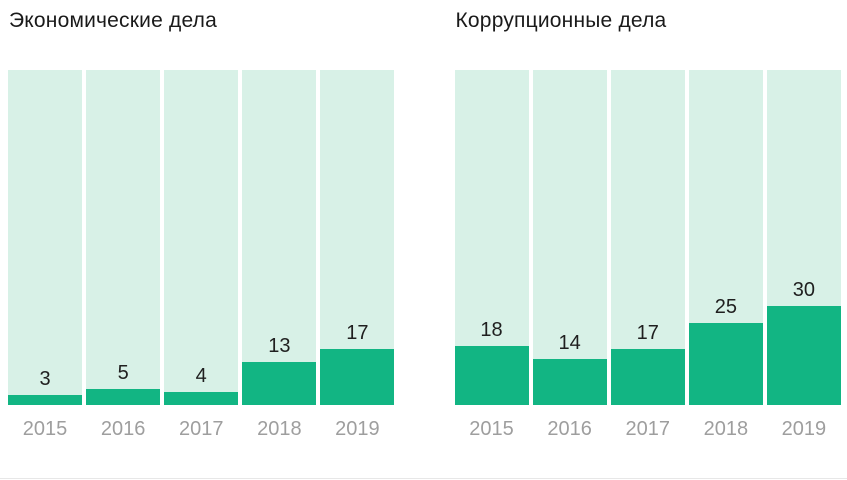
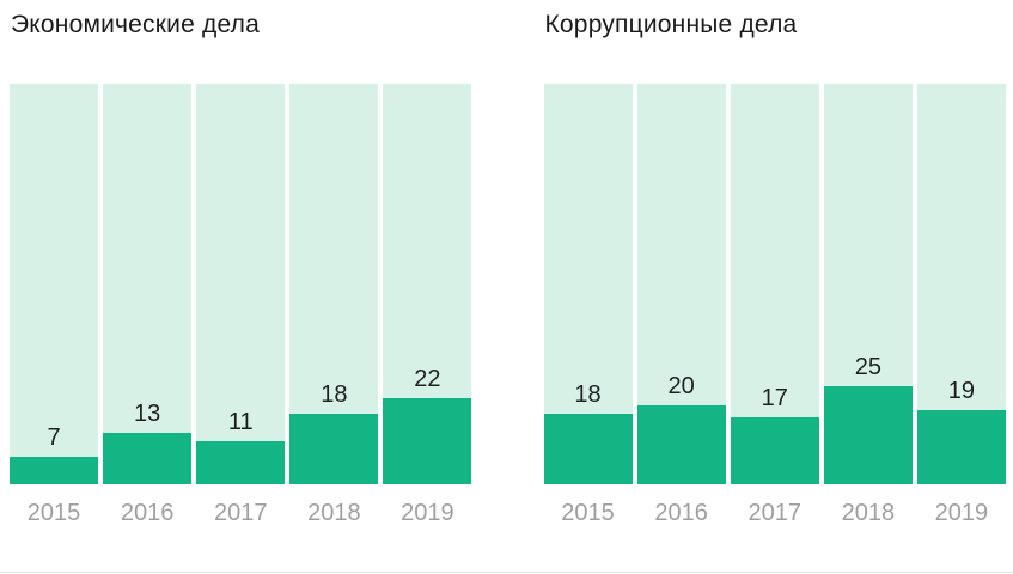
Экономические дела/2015: 3 -> 7
Экономические дела/2016: 5 -> 13
Экономические дела/2017: 4 -> 11
Экономические дела/2018: 13 -> 18
Экономические дела/2019: 17 -> 22
Коррупционные дела/2016: 14 -> 20
Коррупционные дела/2019: 30 -> 19
